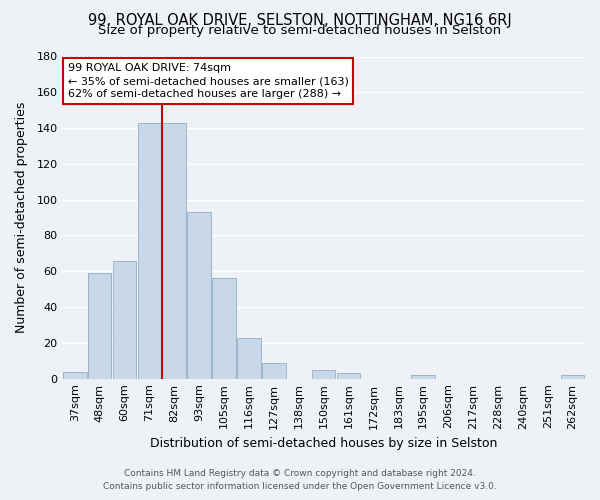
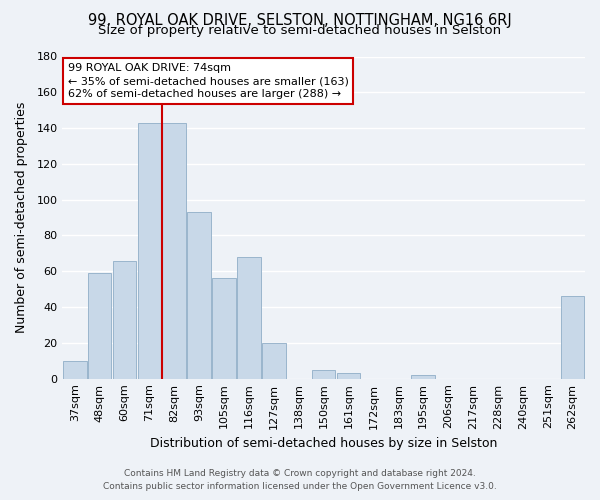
37sqm: 4 -> 10
116sqm: 23 -> 68
127sqm: 9 -> 20
262sqm: 2 -> 46
